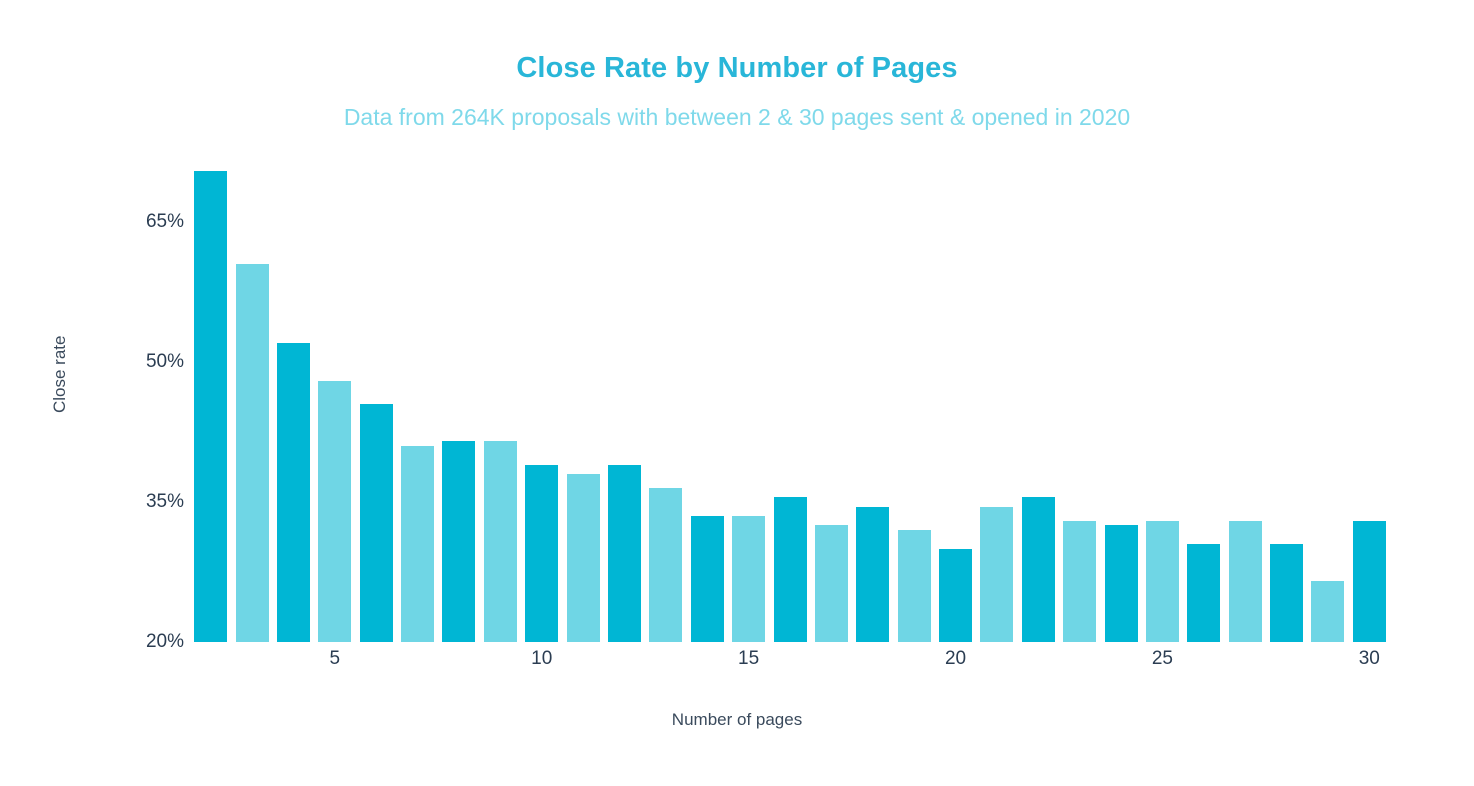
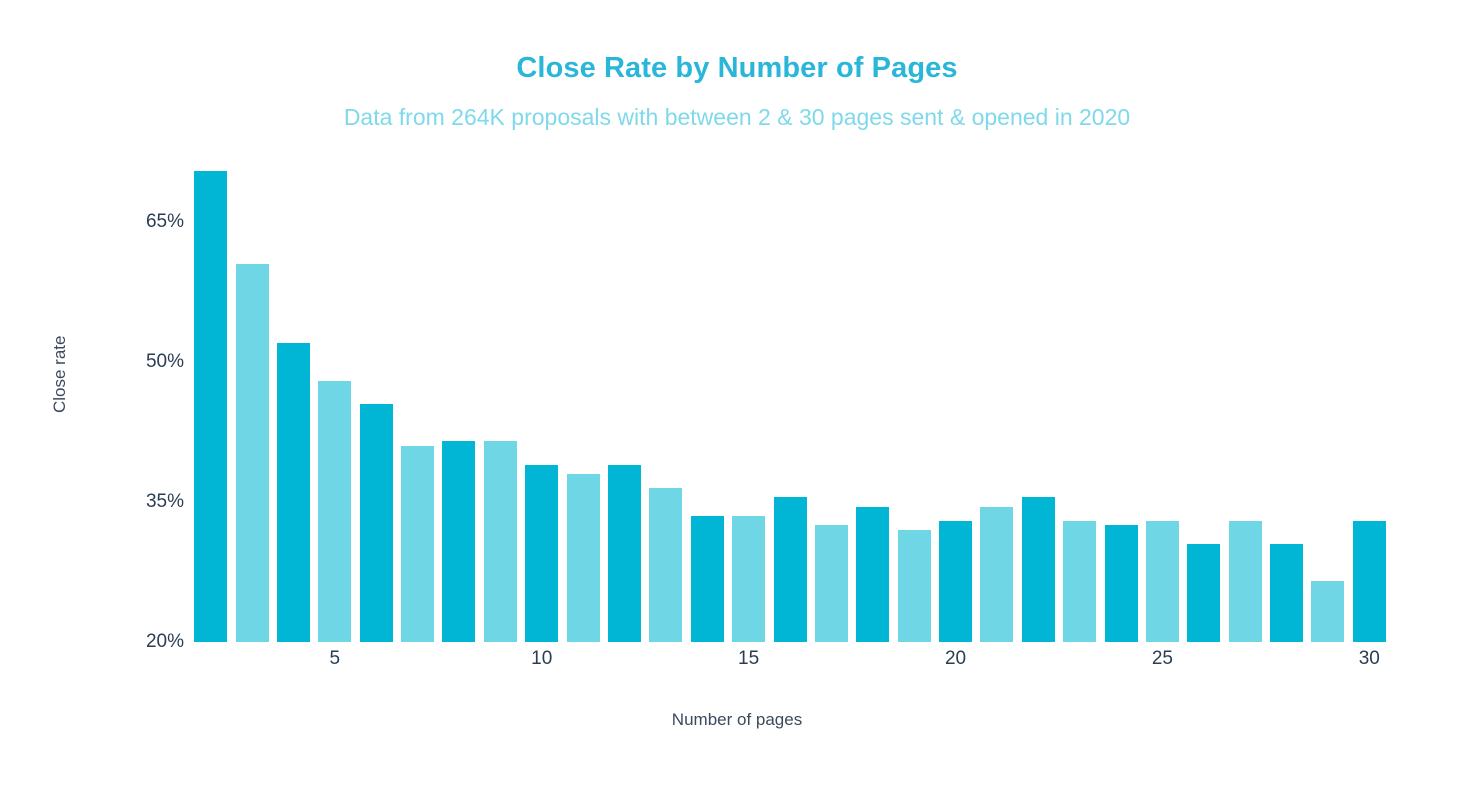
20: 30% -> 33%
